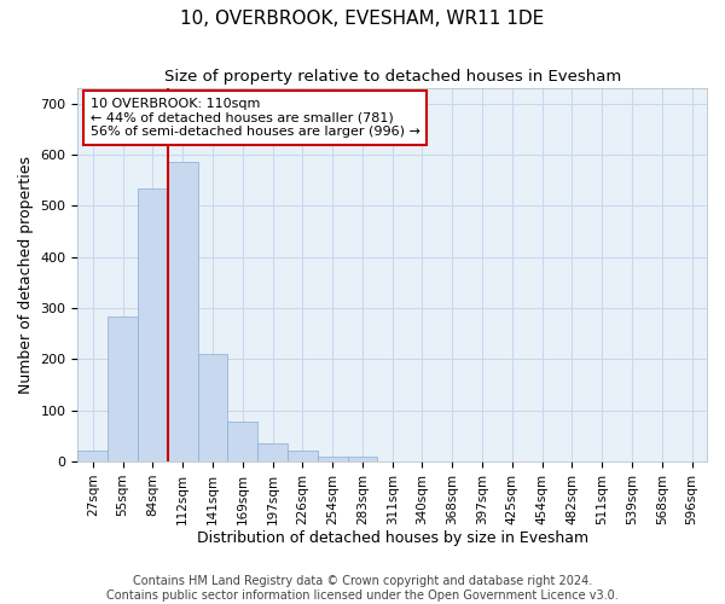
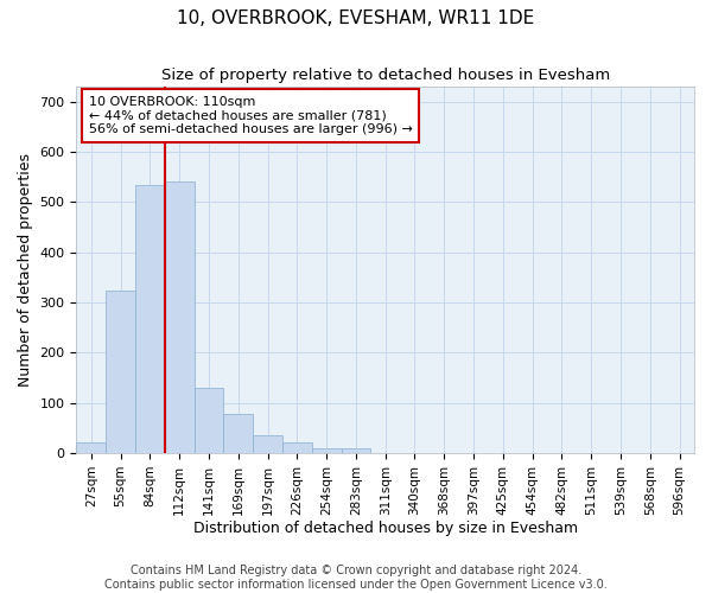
55sqm: 284 -> 325
112sqm: 585 -> 540
141sqm: 211 -> 130
